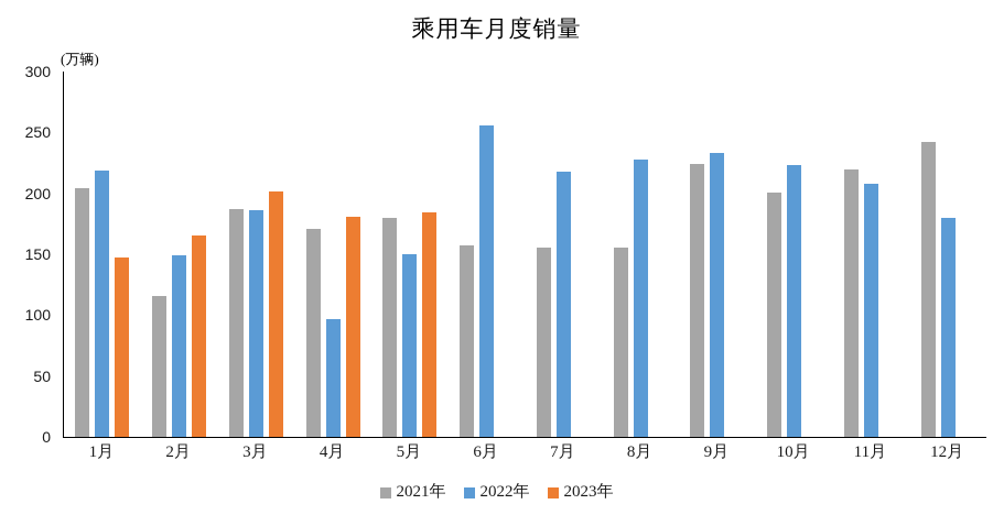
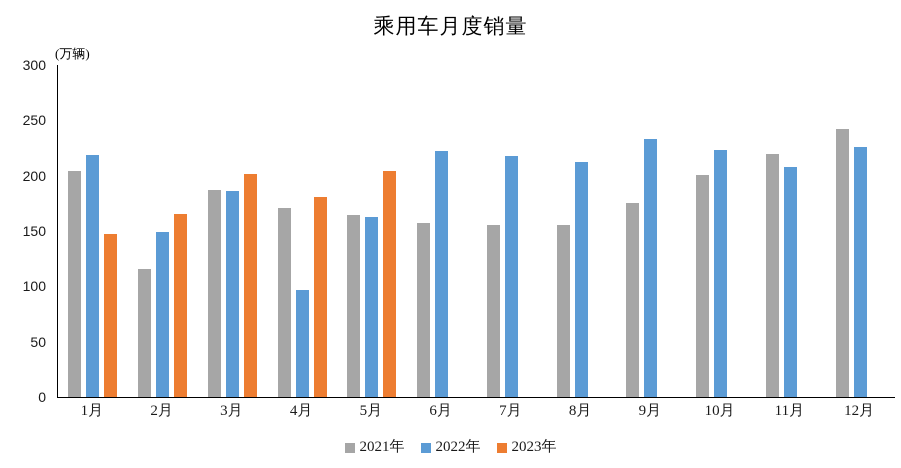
2021年/5月: 180 -> 165
2022年/5月: 150 -> 162
2023年/5月: 184 -> 204
2022年/6月: 256 -> 222
2022年/8月: 228 -> 212
2021年/9月: 224 -> 175
2022年/12月: 180 -> 226
